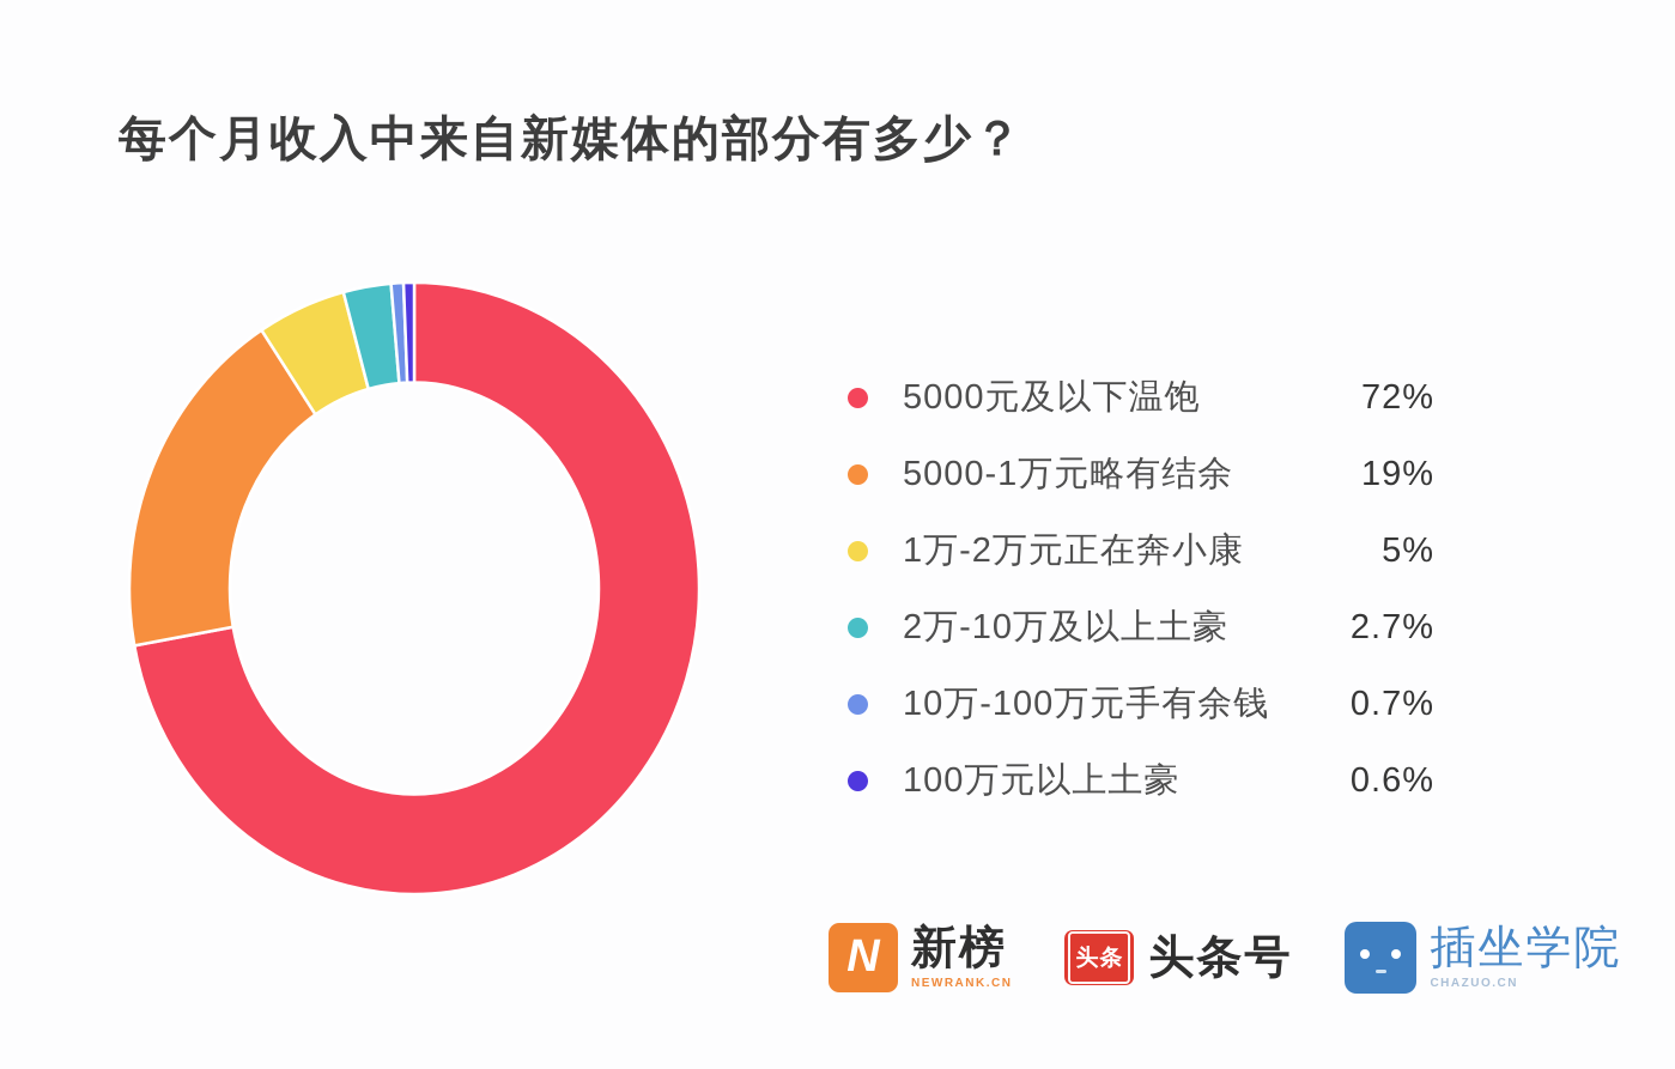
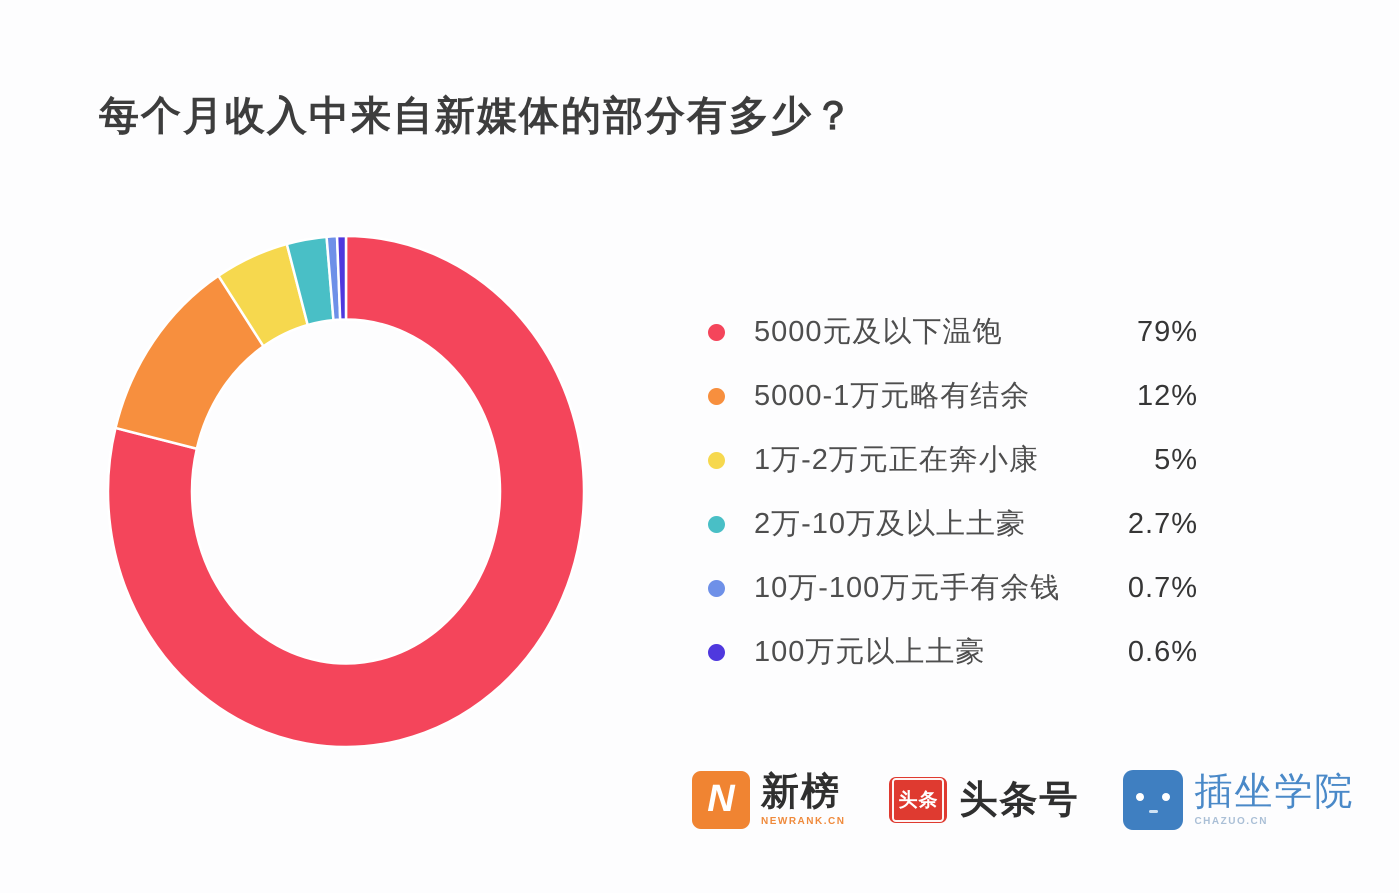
5000元及以下温饱: 72% -> 79%
5000-1万元略有结余: 19% -> 12%
